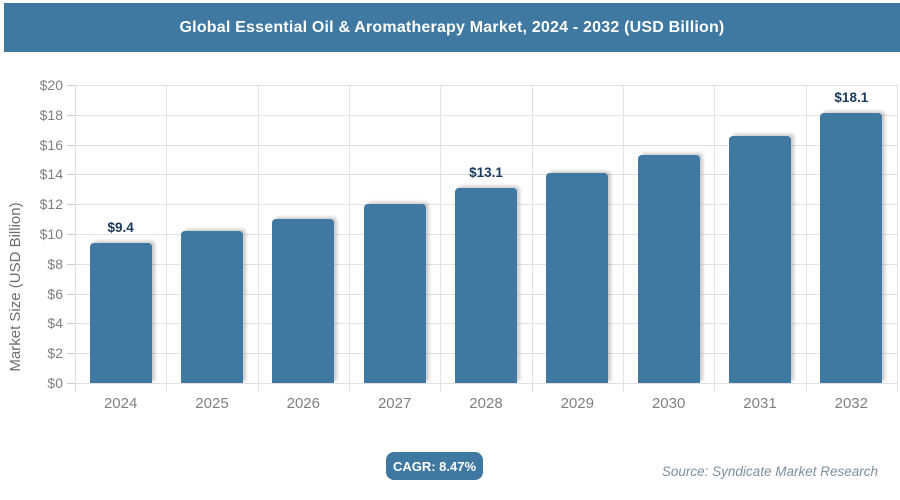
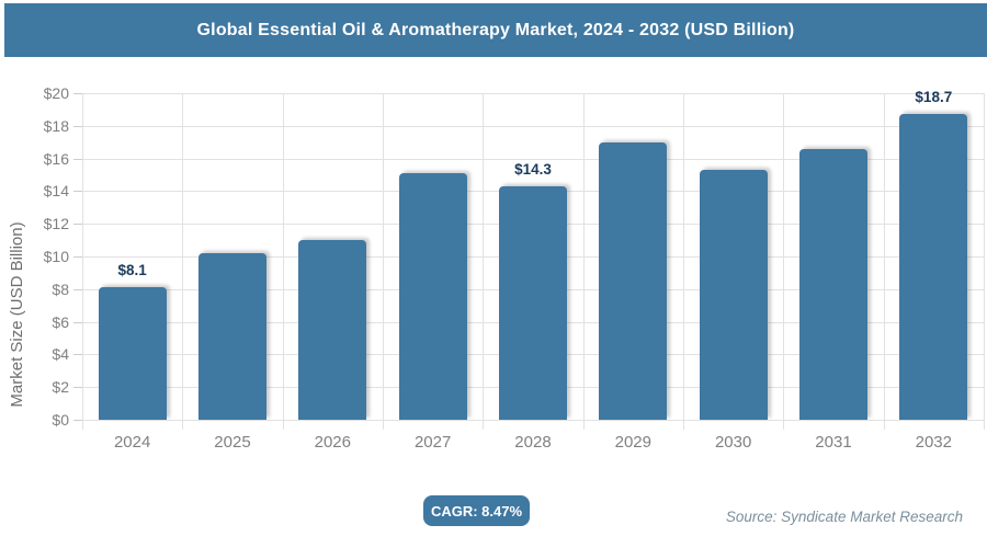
2024: $9.4 -> $8.1
2027: $12.0 -> $15.1
2028: $13.1 -> $14.3
2029: $14.1 -> $17.0
2032: $18.1 -> $18.7
